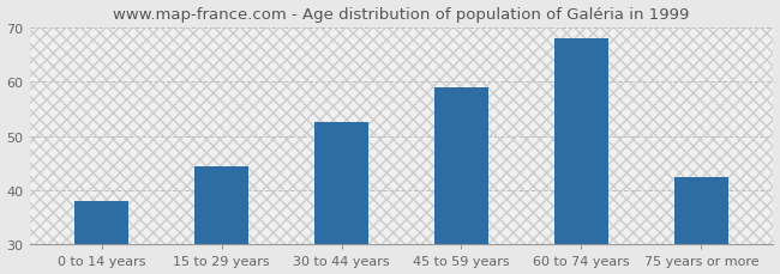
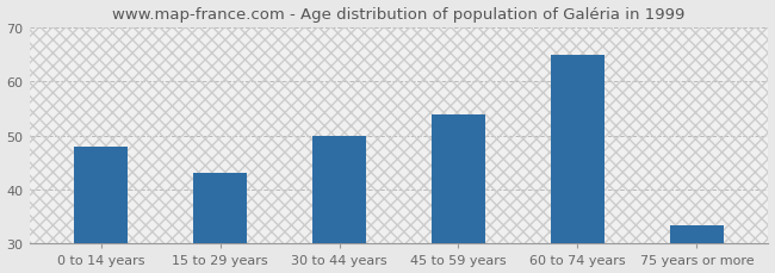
0 to 14 years: 38.0 -> 48.0
15 to 29 years: 44.5 -> 43.0
30 to 44 years: 52.5 -> 50.0
45 to 59 years: 59.0 -> 54.0
60 to 74 years: 68.0 -> 65.0
75 years or more: 42.5 -> 33.5
